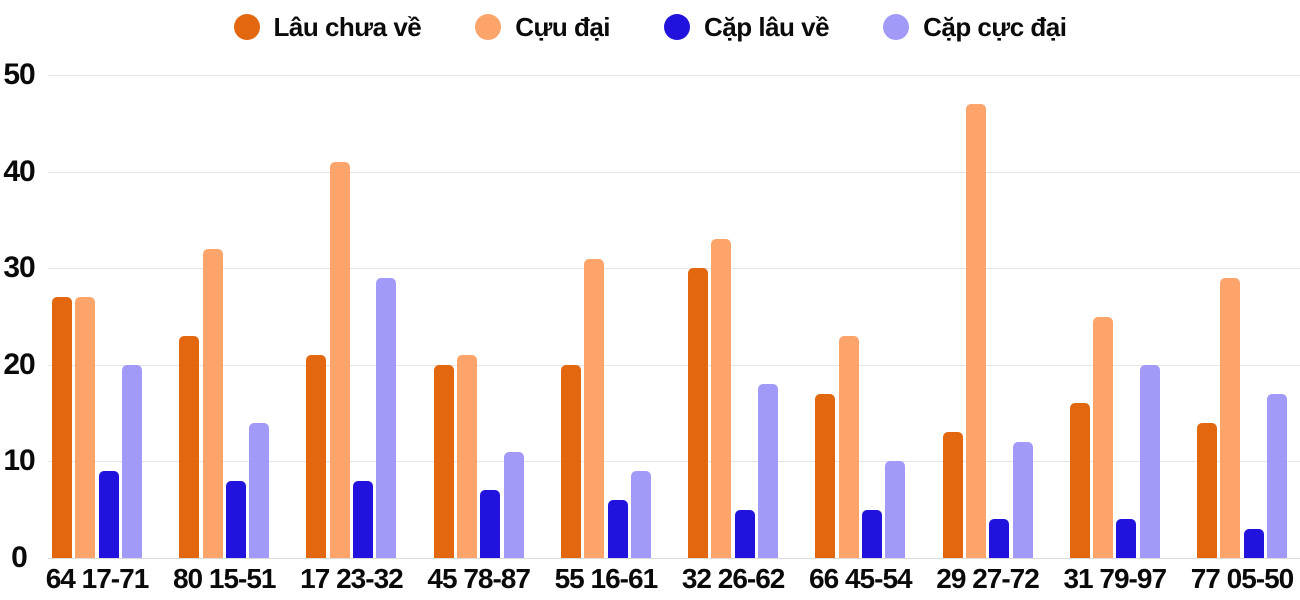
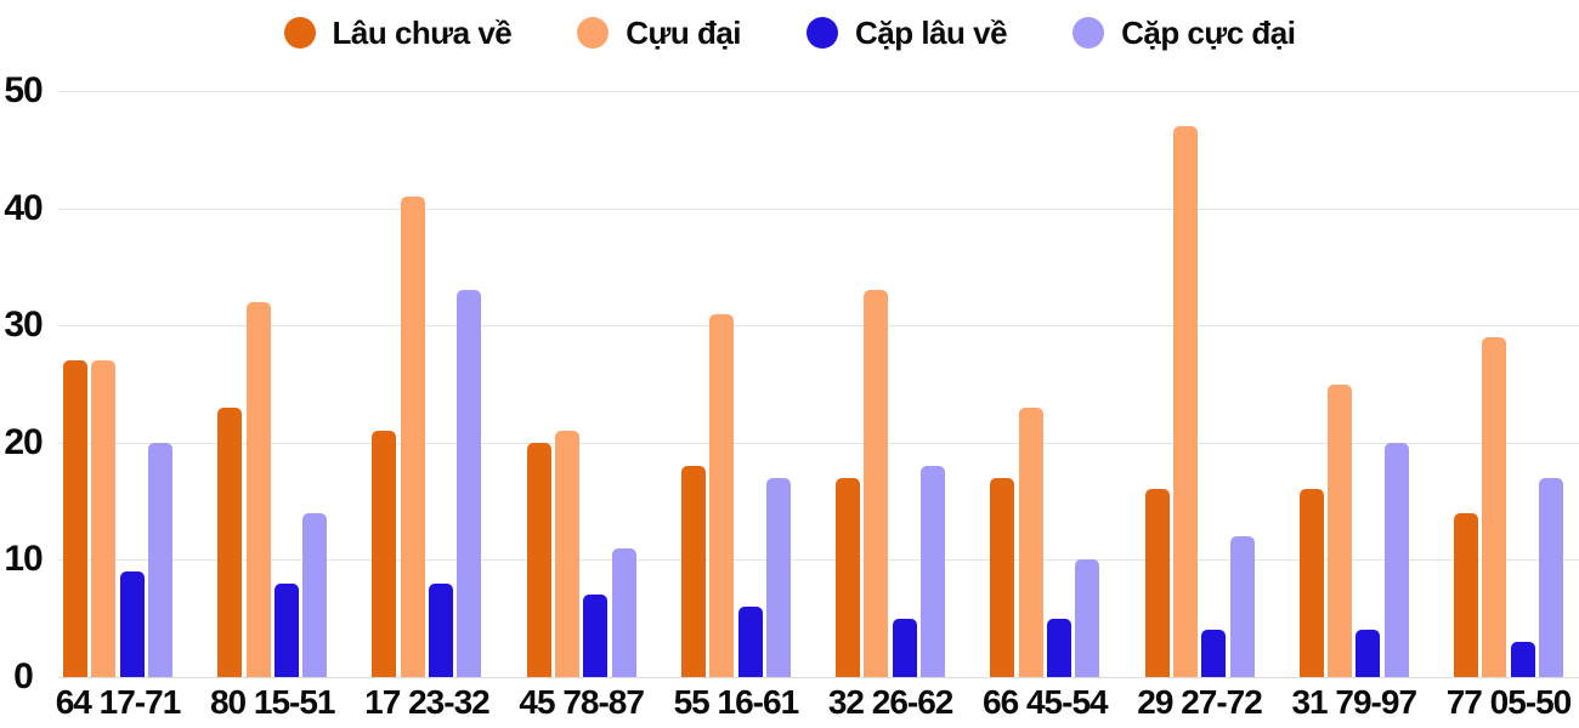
Cặp cực đại/17 23-32: 29 -> 33
Lâu chưa về/55 16-61: 20 -> 18
Cặp cực đại/55 16-61: 9 -> 17
Lâu chưa về/32 26-62: 30 -> 17
Lâu chưa về/29 27-72: 13 -> 16
